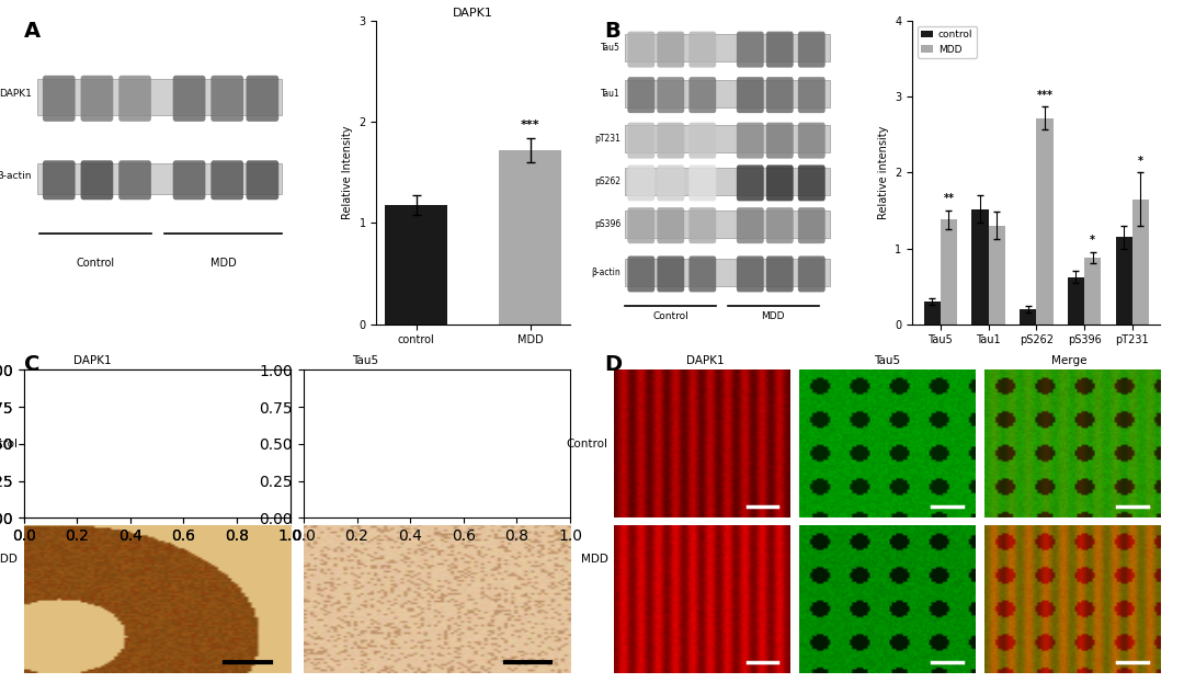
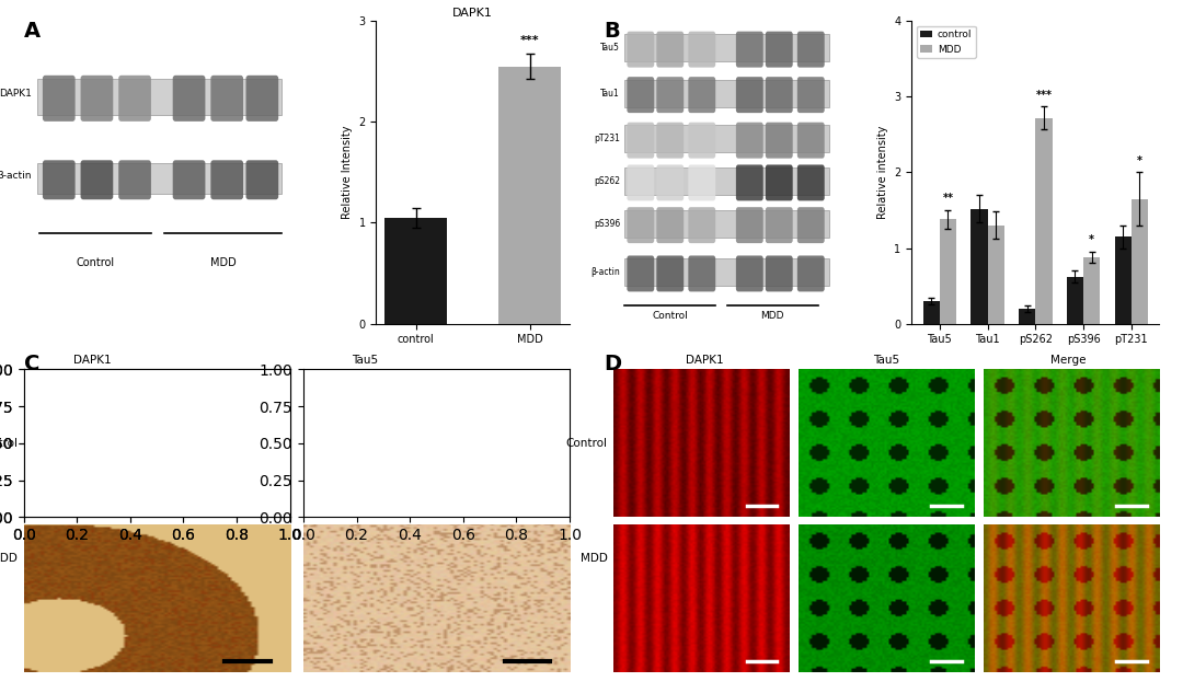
DAPK1/control: 1.18 -> 1.05
DAPK1/MDD: 1.72 -> 2.55
